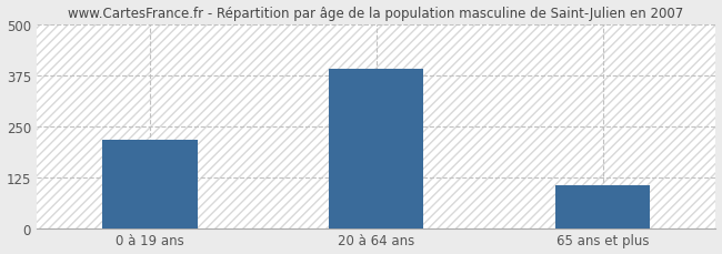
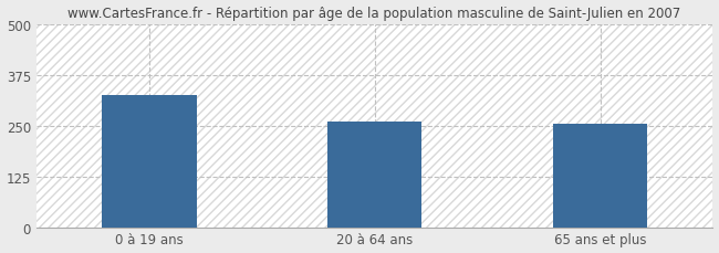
0 à 19 ans: 215 -> 325
20 à 64 ans: 390 -> 260
65 ans et plus: 105 -> 255
